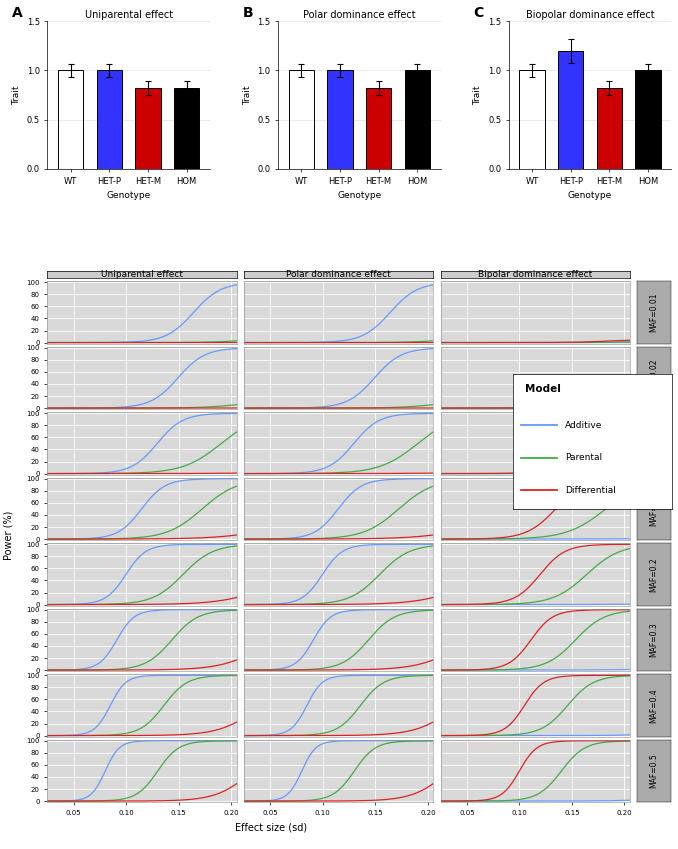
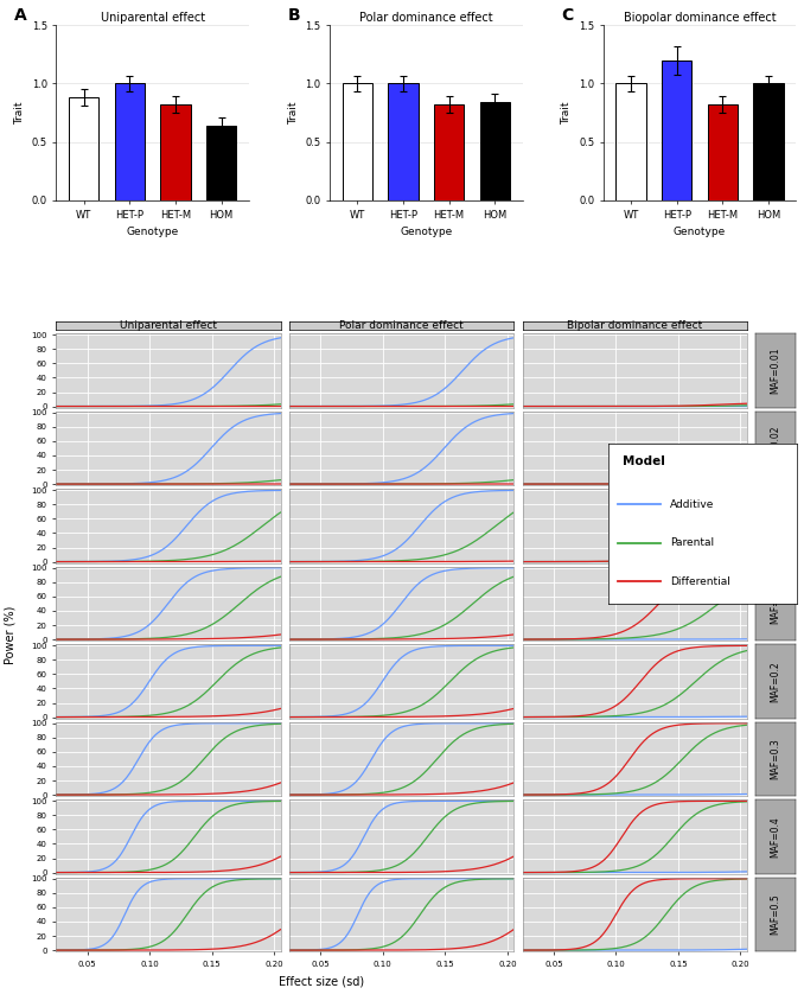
Uniparental effect/WT: 1.00 -> 0.88
Uniparental effect/HOM: 0.82 -> 0.64
Polar dominance effect/HOM: 1.00 -> 0.84
